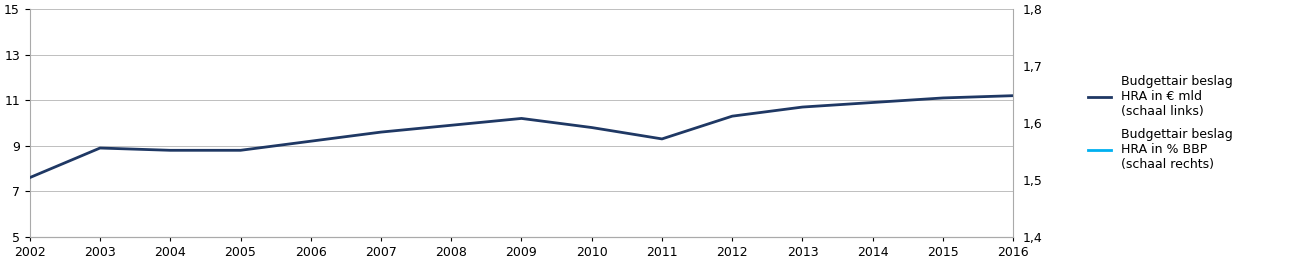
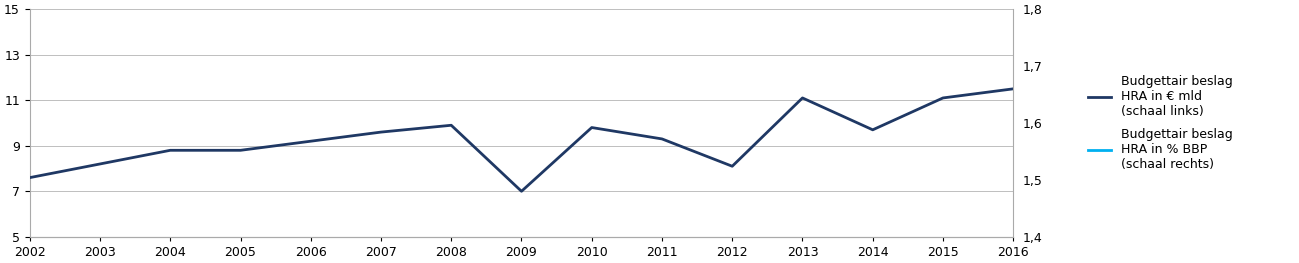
Budgettair beslag HRA in € mld (schaal links)/2003: 8.9 -> 8.2
Budgettair beslag HRA in € mld (schaal links)/2009: 10.2 -> 7.0
Budgettair beslag HRA in € mld (schaal links)/2012: 10.3 -> 8.1
Budgettair beslag HRA in € mld (schaal links)/2013: 10.7 -> 11.1
Budgettair beslag HRA in € mld (schaal links)/2014: 10.9 -> 9.7
Budgettair beslag HRA in € mld (schaal links)/2016: 11.2 -> 11.5
